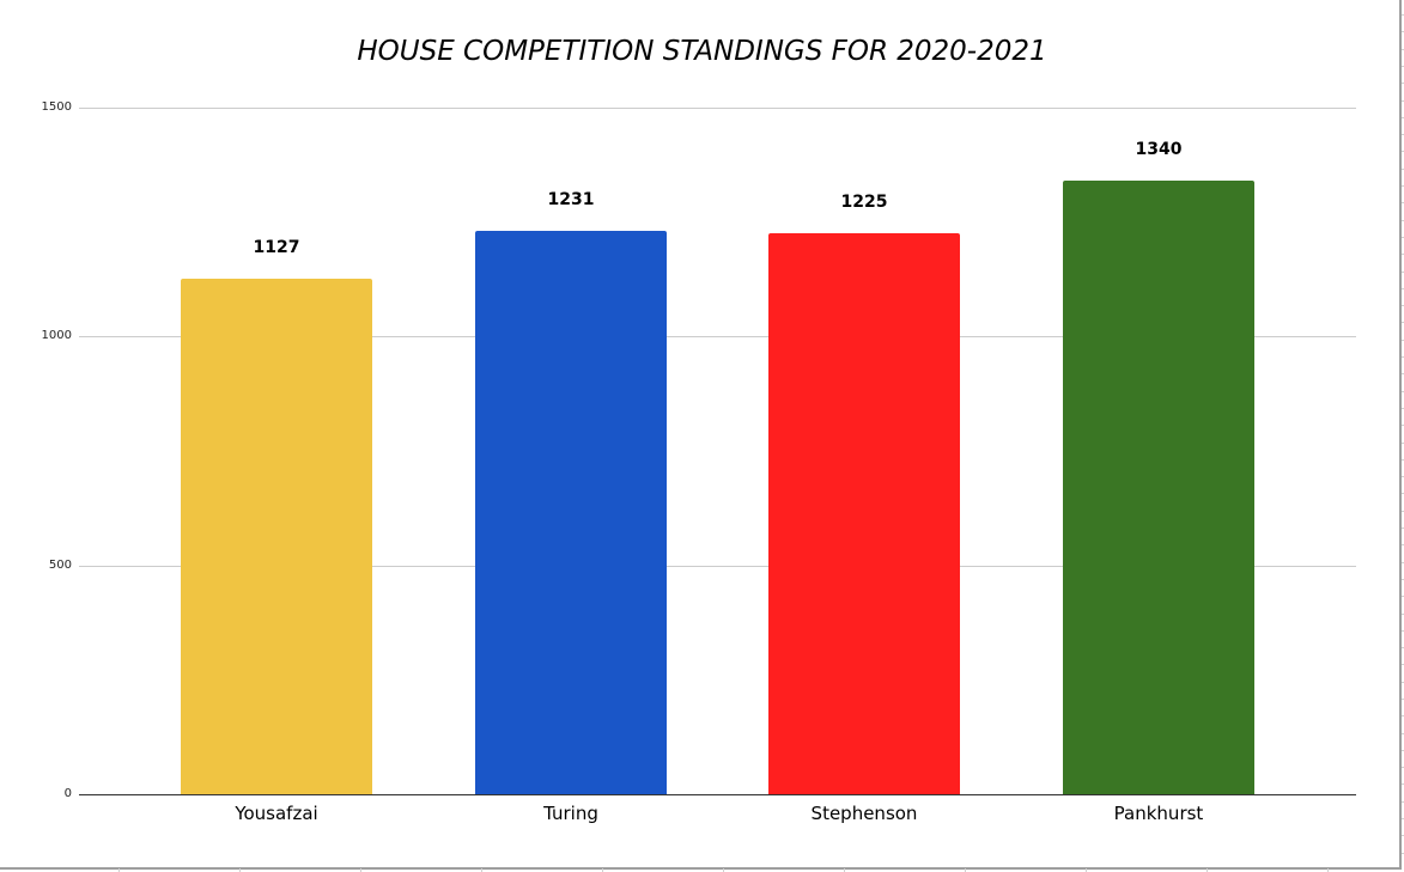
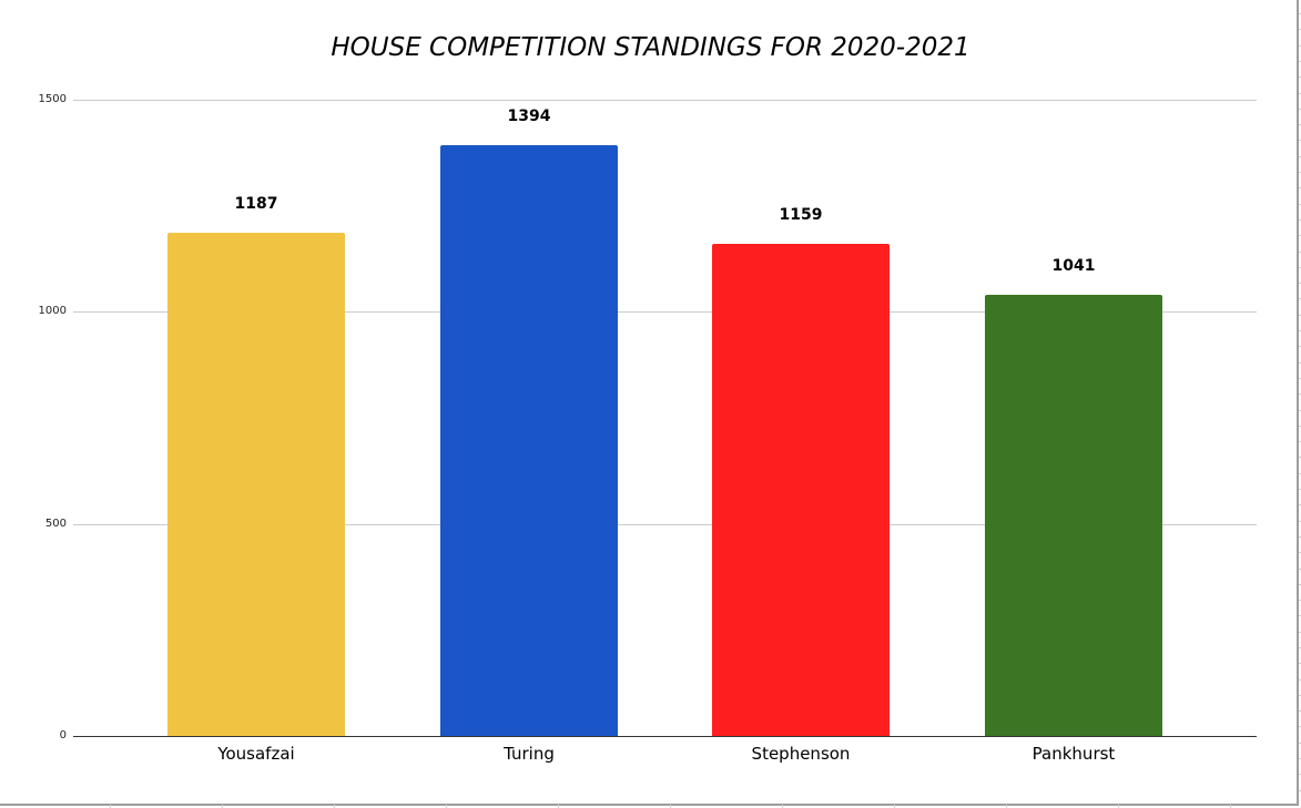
Yousafzai: 1127 -> 1187
Turing: 1231 -> 1394
Stephenson: 1225 -> 1159
Pankhurst: 1340 -> 1041
